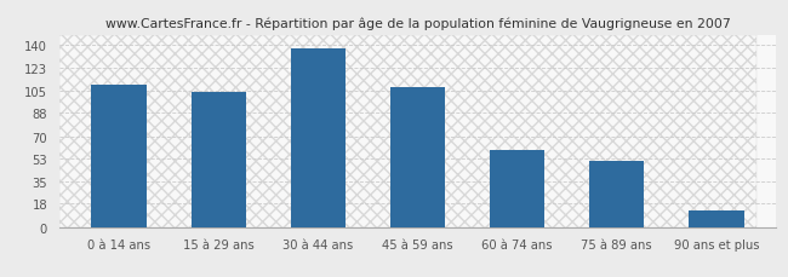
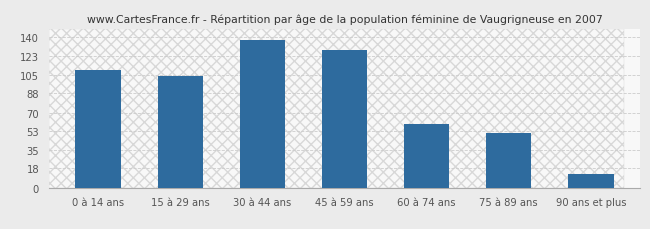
45 à 59 ans: 108 -> 128
